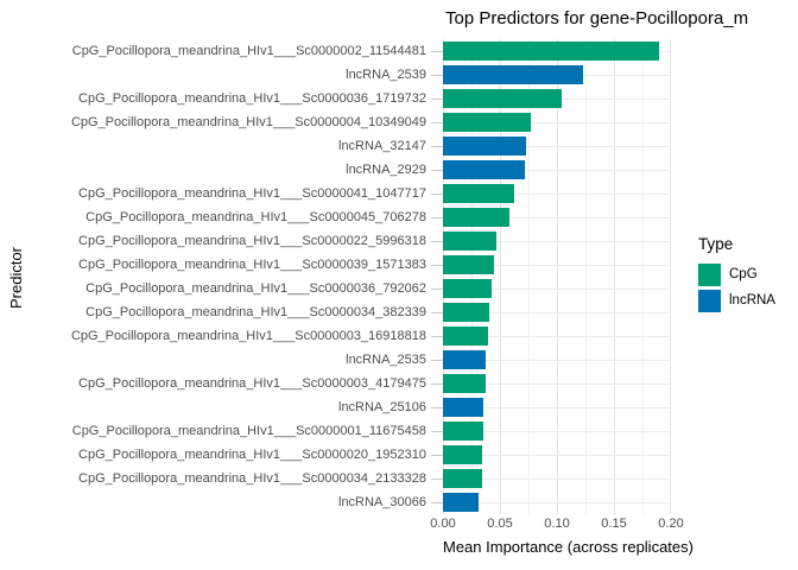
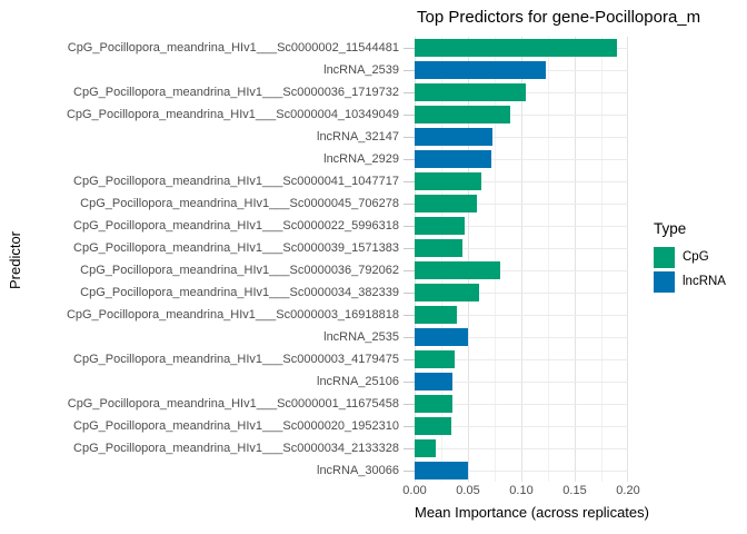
CpG_Pocillopora_meandrina_HIv1___Sc0000004_10349049: 0.08 -> 0.09
CpG_Pocillopora_meandrina_HIv1___Sc0000036_792062: 0.04 -> 0.08
CpG_Pocillopora_meandrina_HIv1___Sc0000034_382339: 0.04 -> 0.06
lncRNA_2535: 0.04 -> 0.05
CpG_Pocillopora_meandrina_HIv1___Sc0000034_2133328: 0.03 -> 0.02
lncRNA_30066: 0.03 -> 0.05
